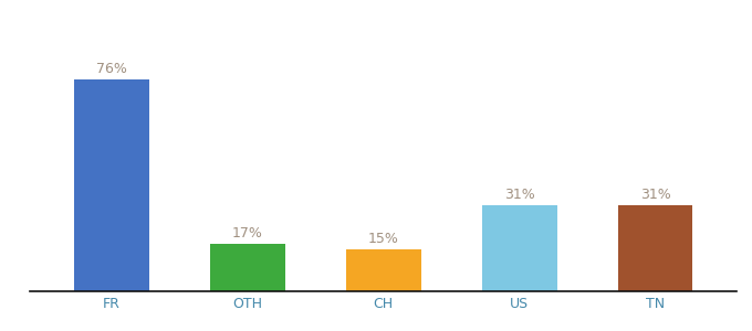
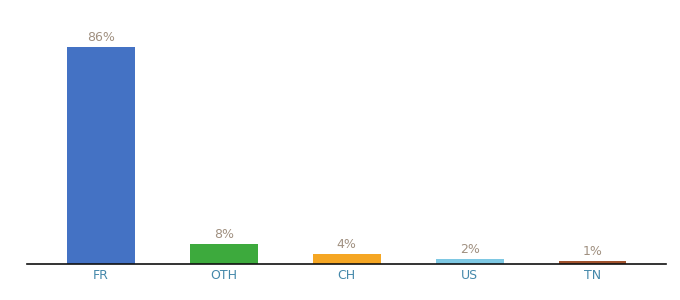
FR: 76% -> 86%
OTH: 17% -> 8%
CH: 15% -> 4%
US: 31% -> 2%
TN: 31% -> 1%
